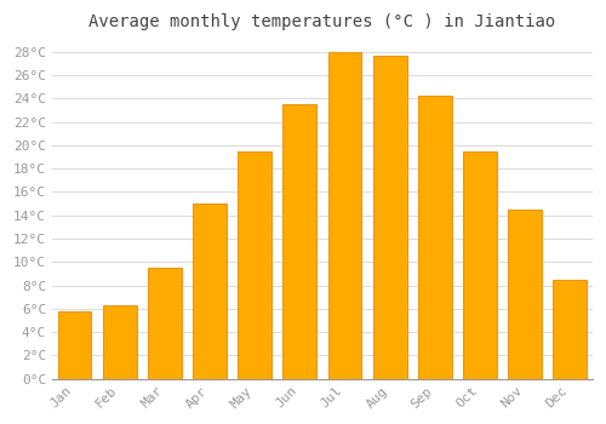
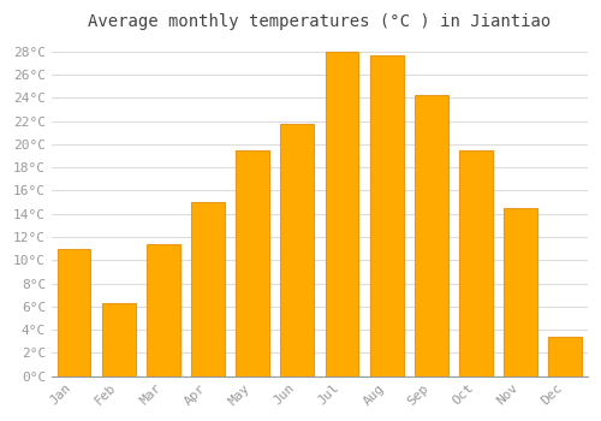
Jan: 5.8°C -> 11.0°C
Mar: 9.5°C -> 11.4°C
Jun: 23.5°C -> 21.8°C
Dec: 8.5°C -> 3.4°C
